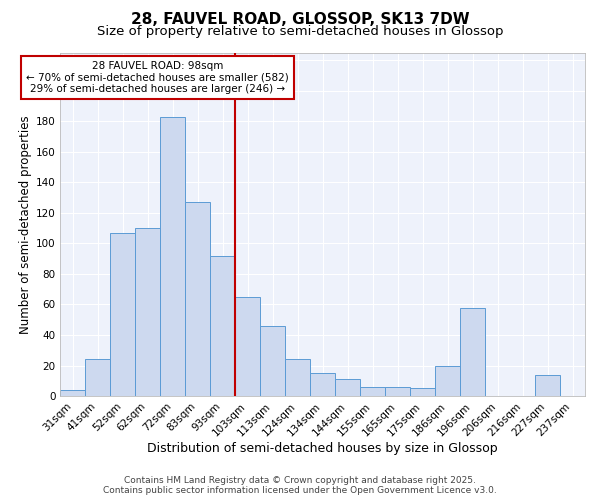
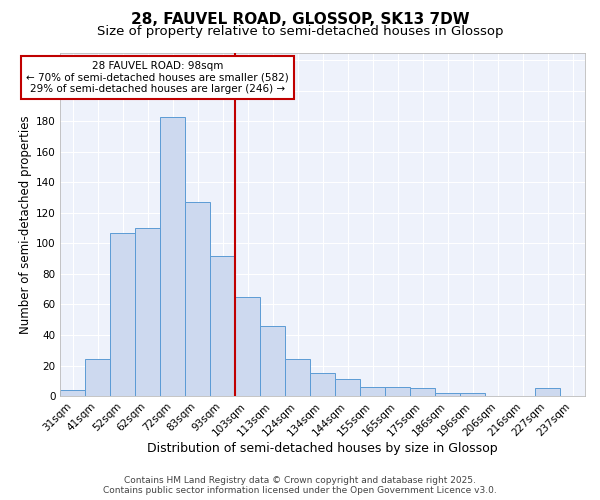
186sqm: 20 -> 2
196sqm: 58 -> 2
227sqm: 14 -> 5
